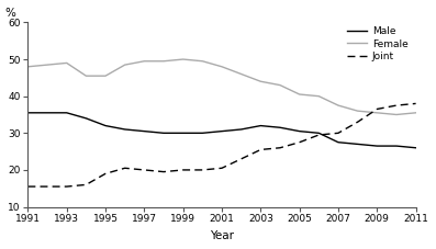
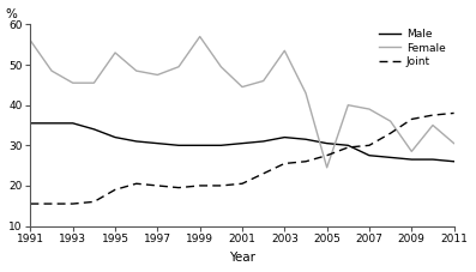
Female/1991: 48.0 -> 56.0
Female/1993: 49.0 -> 45.5
Female/1995: 45.5 -> 53.0
Female/1997: 49.5 -> 47.5
Female/1999: 50.0 -> 57.0
Female/2001: 48.0 -> 44.5
Female/2003: 44.0 -> 53.5
Female/2005: 40.5 -> 24.5
Female/2007: 37.5 -> 39.0
Female/2009: 35.5 -> 28.5
Female/2011: 35.5 -> 30.5
